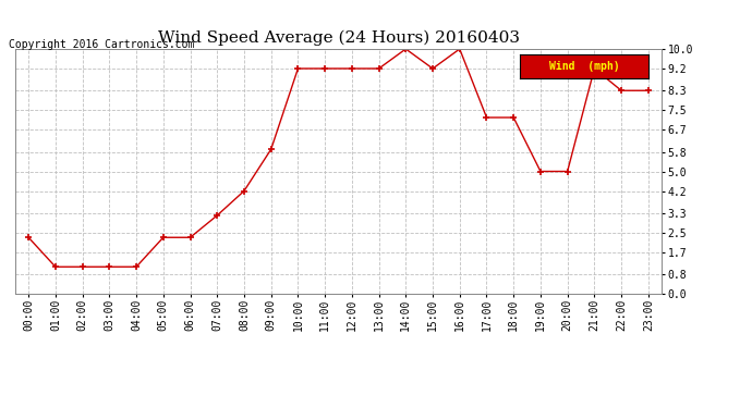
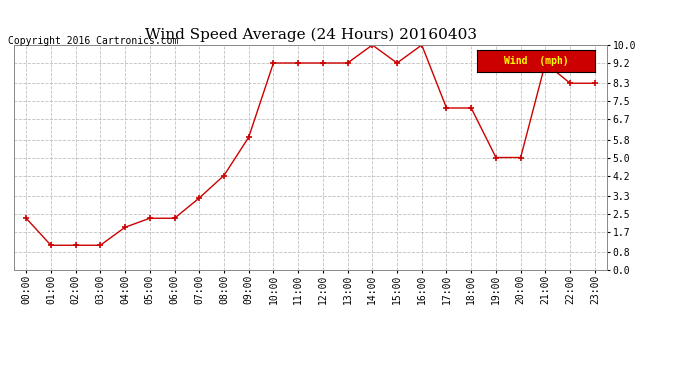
04:00: 1.1 -> 1.9
